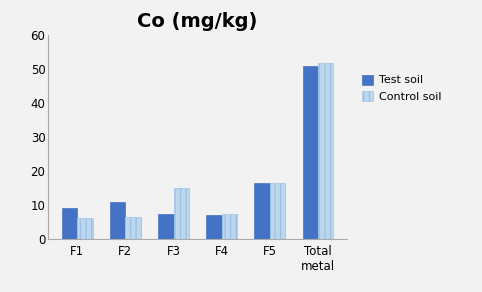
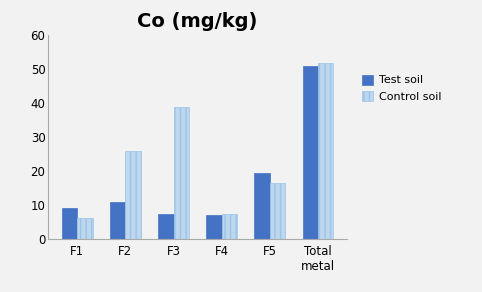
Control soil/F2: 6.7 -> 26.0
Control soil/F3: 15.2 -> 39.0
Test soil/F5: 16.5 -> 19.5
